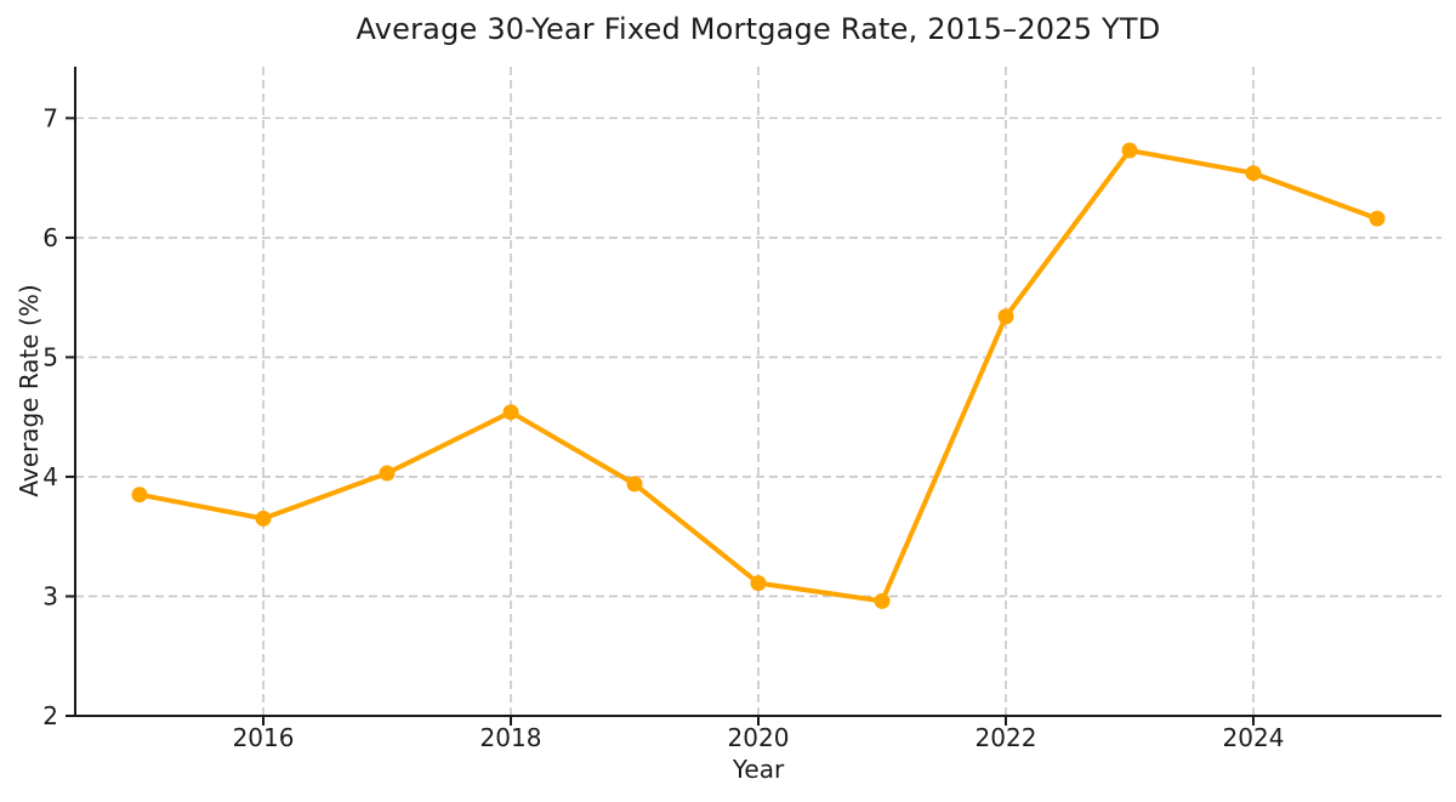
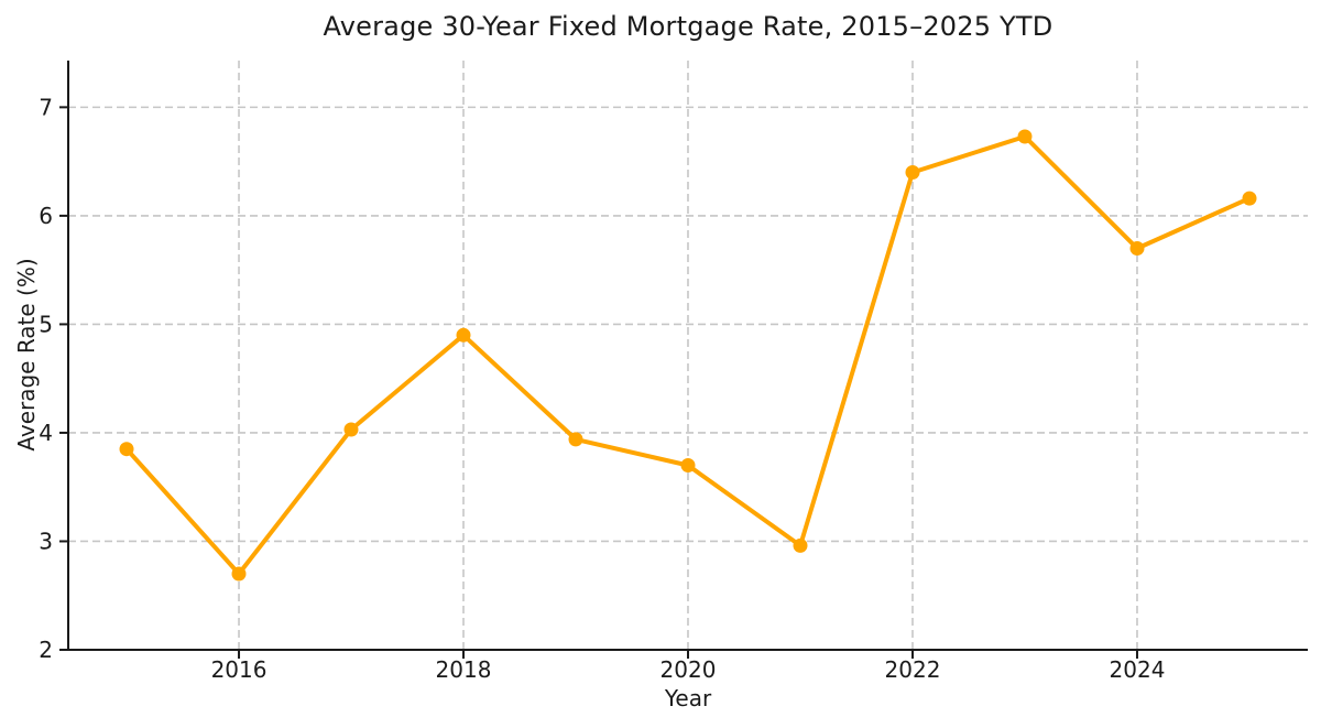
2016: 3.6 -> 2.7
2018: 4.5 -> 4.9
2020: 3.1 -> 3.7
2022: 5.3 -> 6.4
2024: 6.5 -> 5.7
